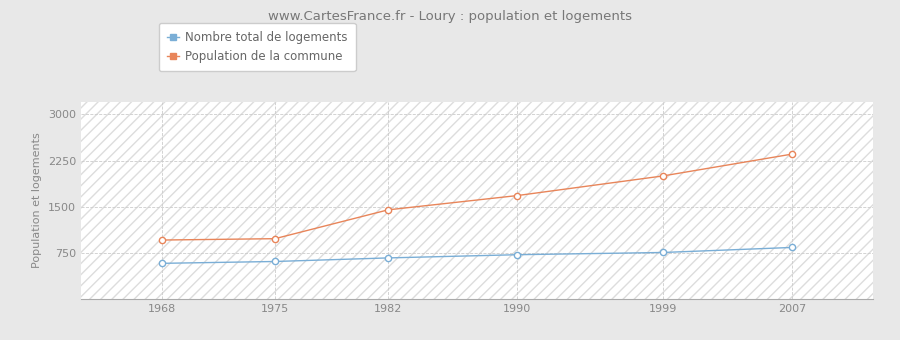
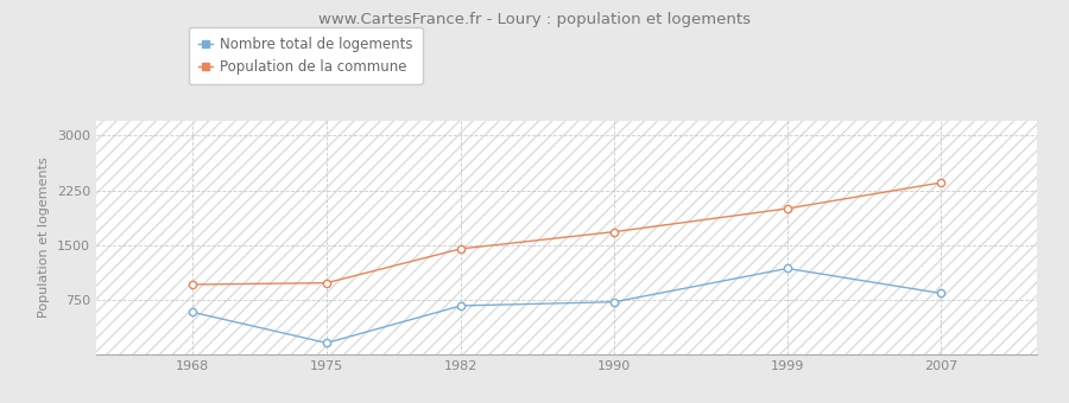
Nombre total de logements/1975: 610 -> 160
Nombre total de logements/1999: 760 -> 1180
